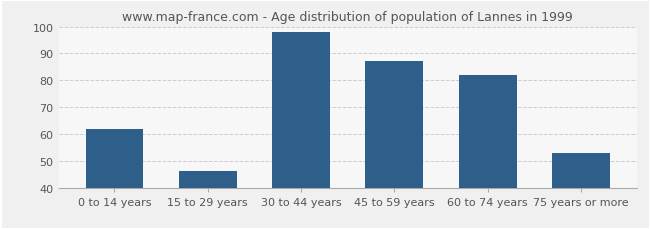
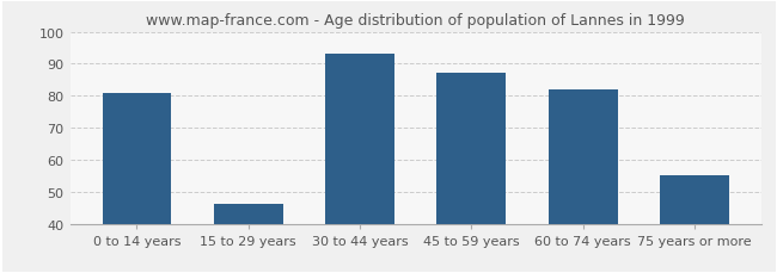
0 to 14 years: 62 -> 81
30 to 44 years: 98 -> 93
75 years or more: 53 -> 55
